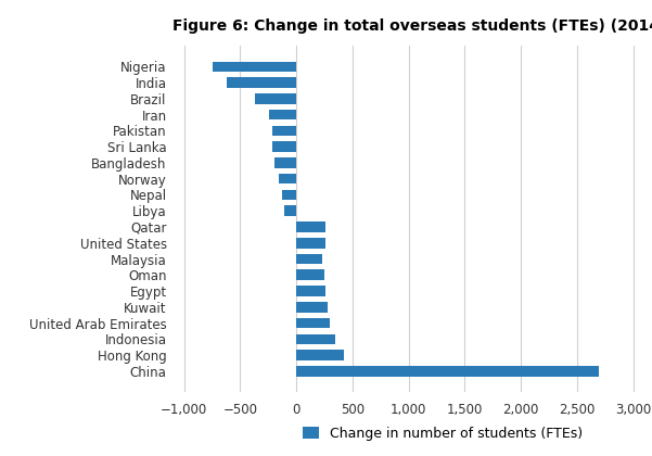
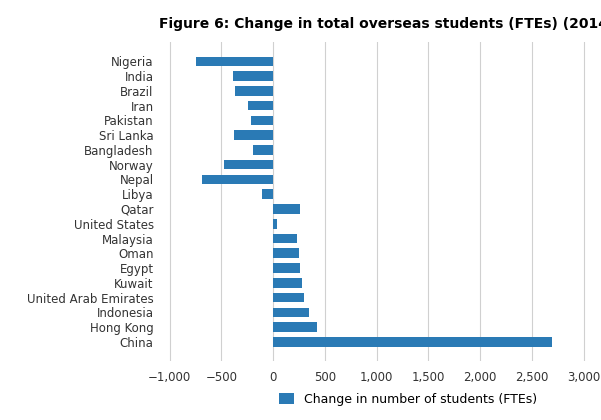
India: -620 -> -390
Sri Lanka: -210 -> -380
Norway: -160 -> -470
Nepal: -130 -> -690
United States: 260 -> 40
